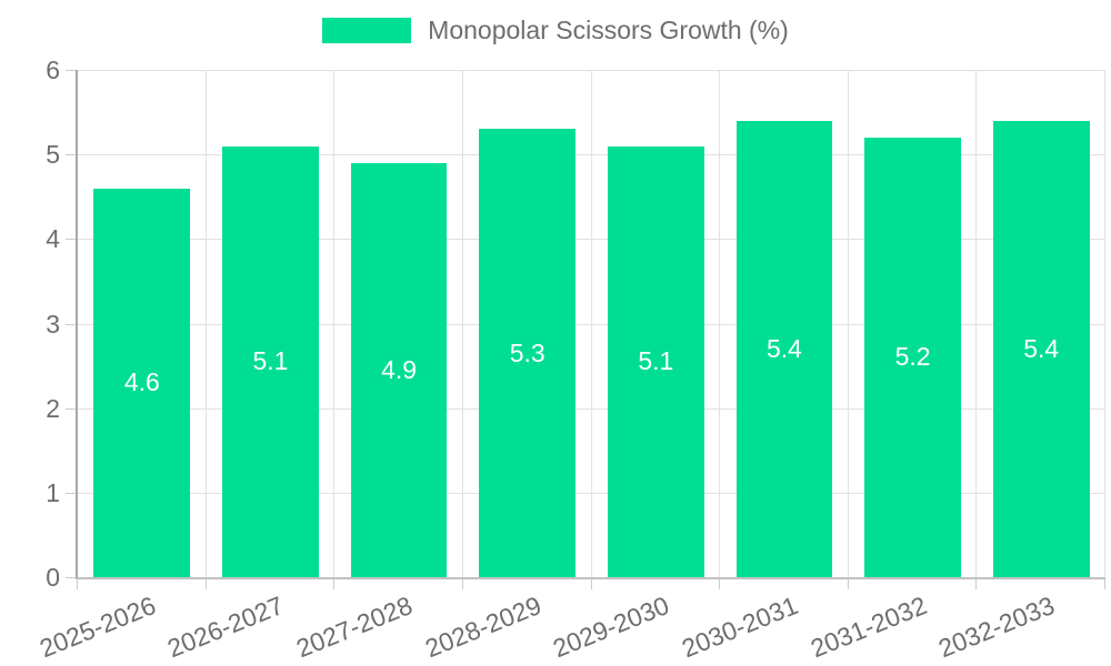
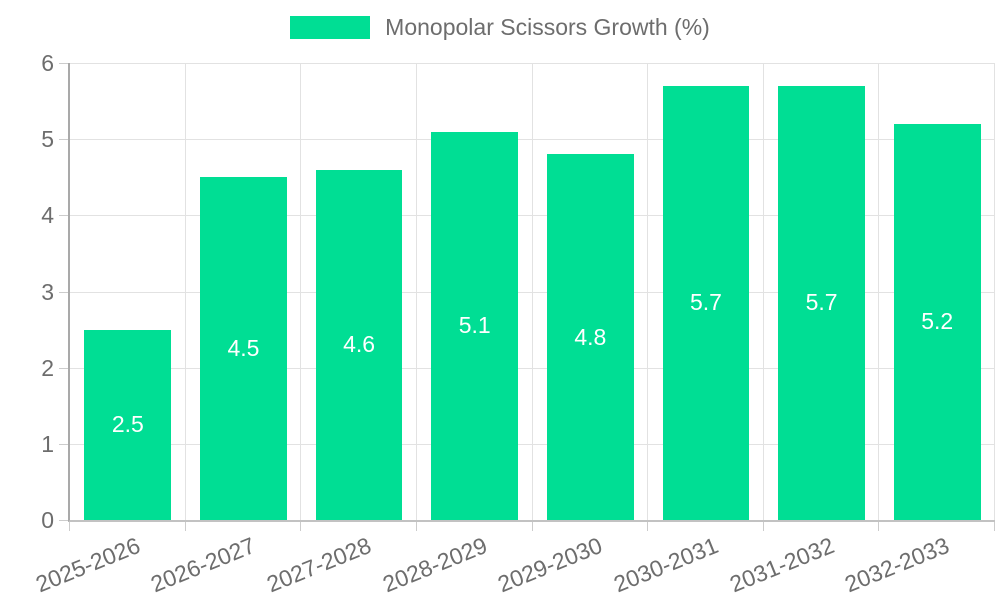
2025-2026: 4.6 -> 2.5
2026-2027: 5.1 -> 4.5
2027-2028: 4.9 -> 4.6
2028-2029: 5.3 -> 5.1
2029-2030: 5.1 -> 4.8
2030-2031: 5.4 -> 5.7
2031-2032: 5.2 -> 5.7
2032-2033: 5.4 -> 5.2
